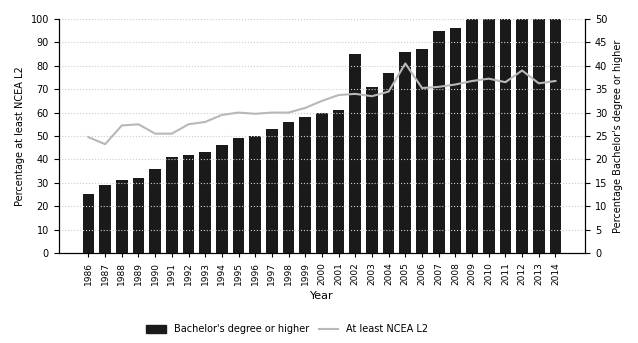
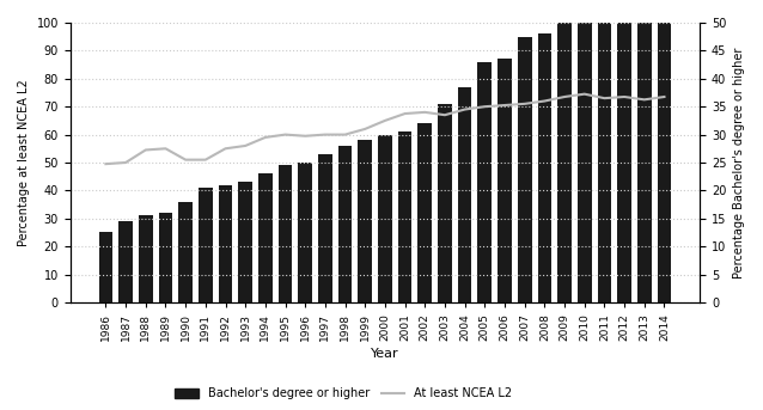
At least NCEA L2/1987: 46.5 -> 50.0
Bachelor's degree or higher/2002: 42.5 -> 32.0
At least NCEA L2/2005: 81.0 -> 70.0
At least NCEA L2/2012: 78.0 -> 73.5
